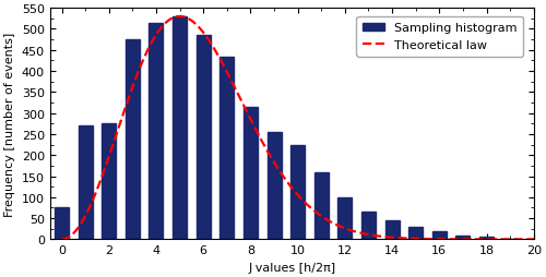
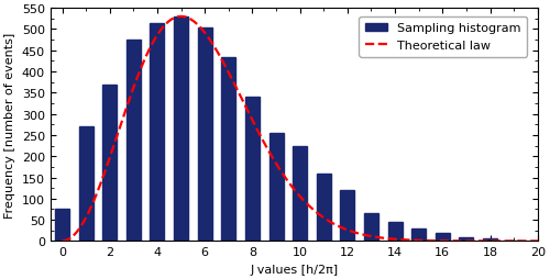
Sampling histogram/2: 275 -> 370
Sampling histogram/6: 485 -> 505
Sampling histogram/8: 315 -> 340
Sampling histogram/12: 100 -> 120
